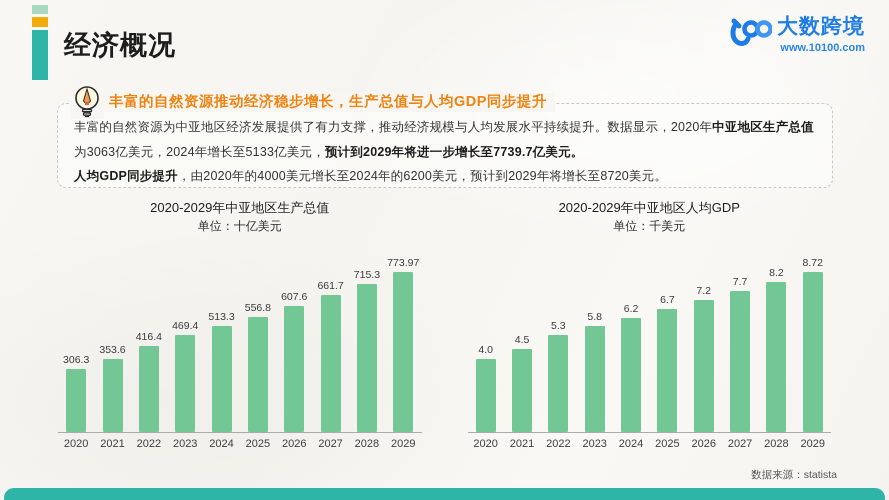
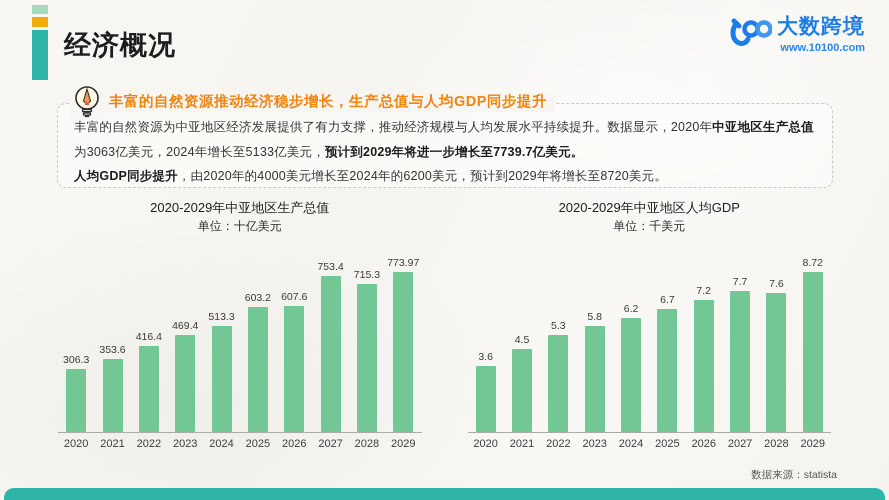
2020-2029年中亚地区生产总值/2025: 556.8 -> 603.2
2020-2029年中亚地区生产总值/2027: 661.7 -> 753.4
2020-2029年中亚地区人均GDP/2020: 4.0 -> 3.6
2020-2029年中亚地区人均GDP/2028: 8.2 -> 7.6
